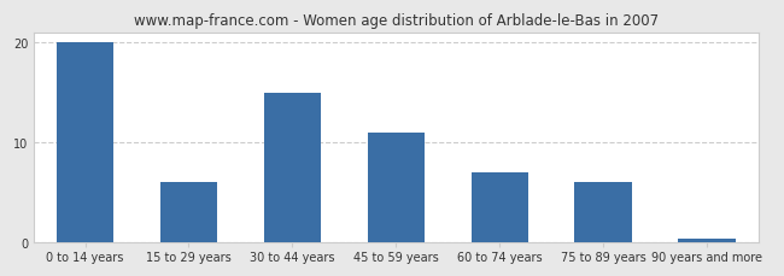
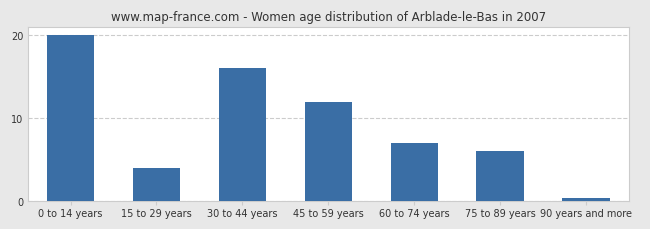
15 to 29 years: 6.0 -> 4.0
30 to 44 years: 15.0 -> 16.0
45 to 59 years: 11.0 -> 12.0
